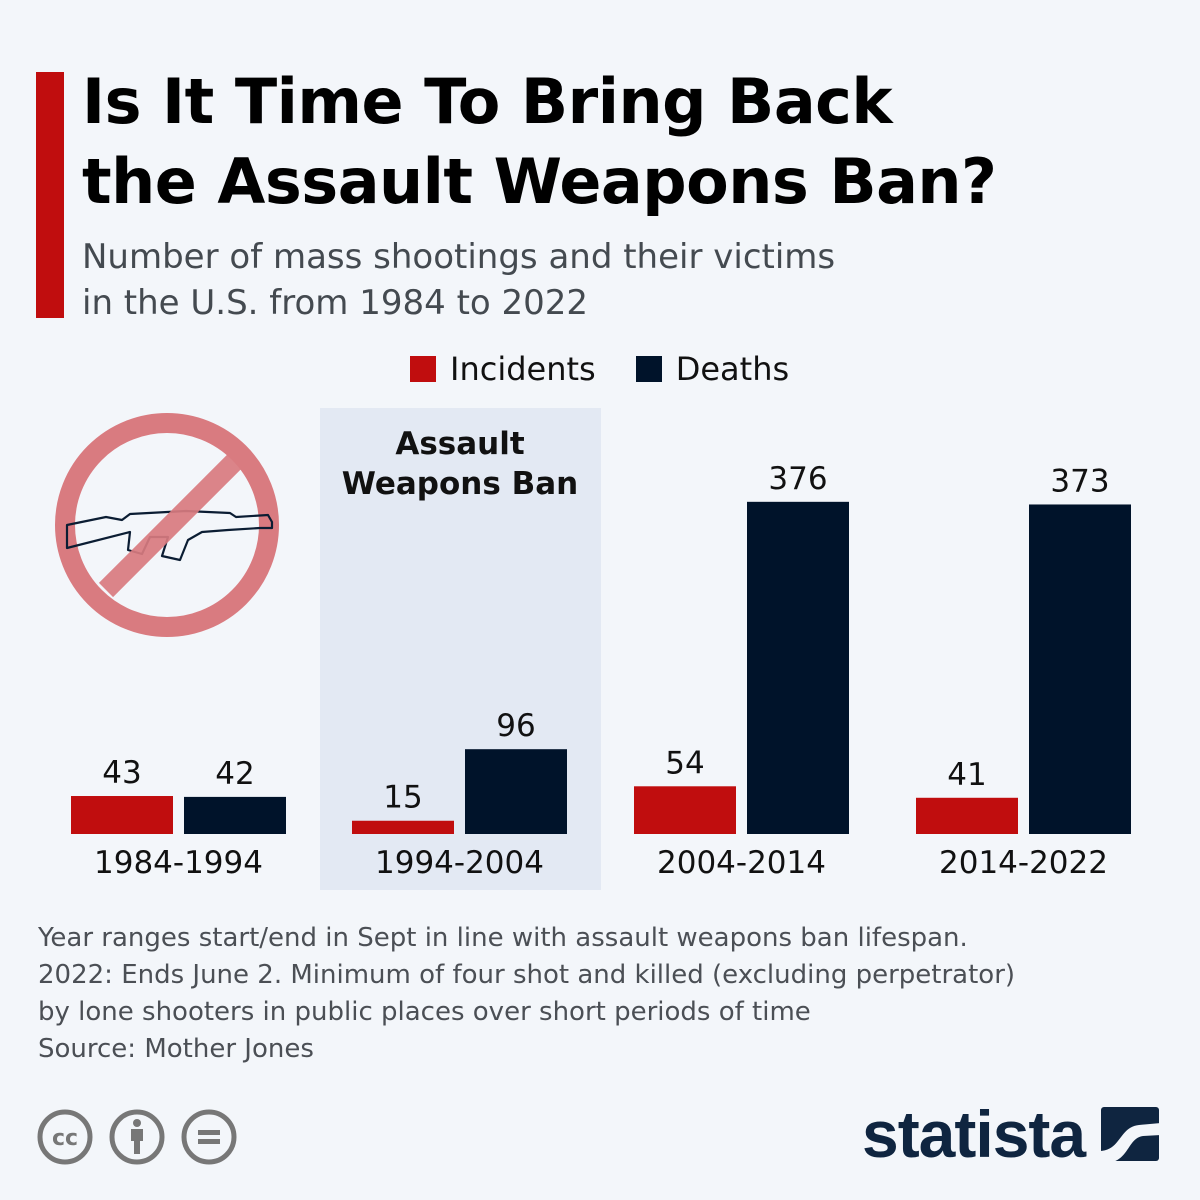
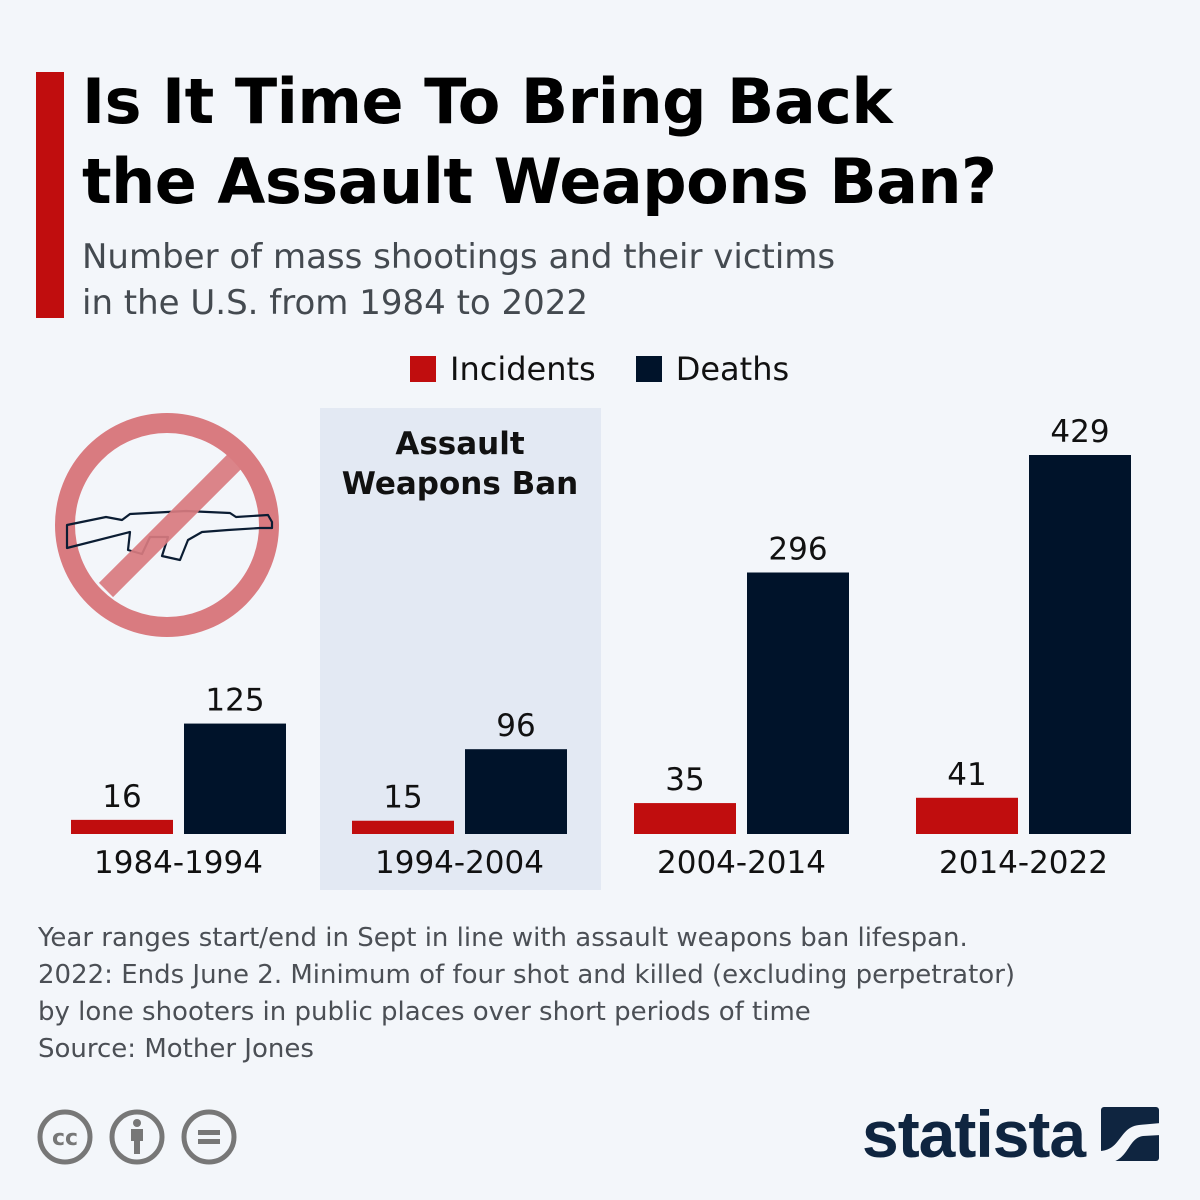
Incidents/1984-1994: 43 -> 16
Deaths/1984-1994: 42 -> 125
Incidents/2004-2014: 54 -> 35
Deaths/2004-2014: 376 -> 296
Deaths/2014-2022: 373 -> 429
